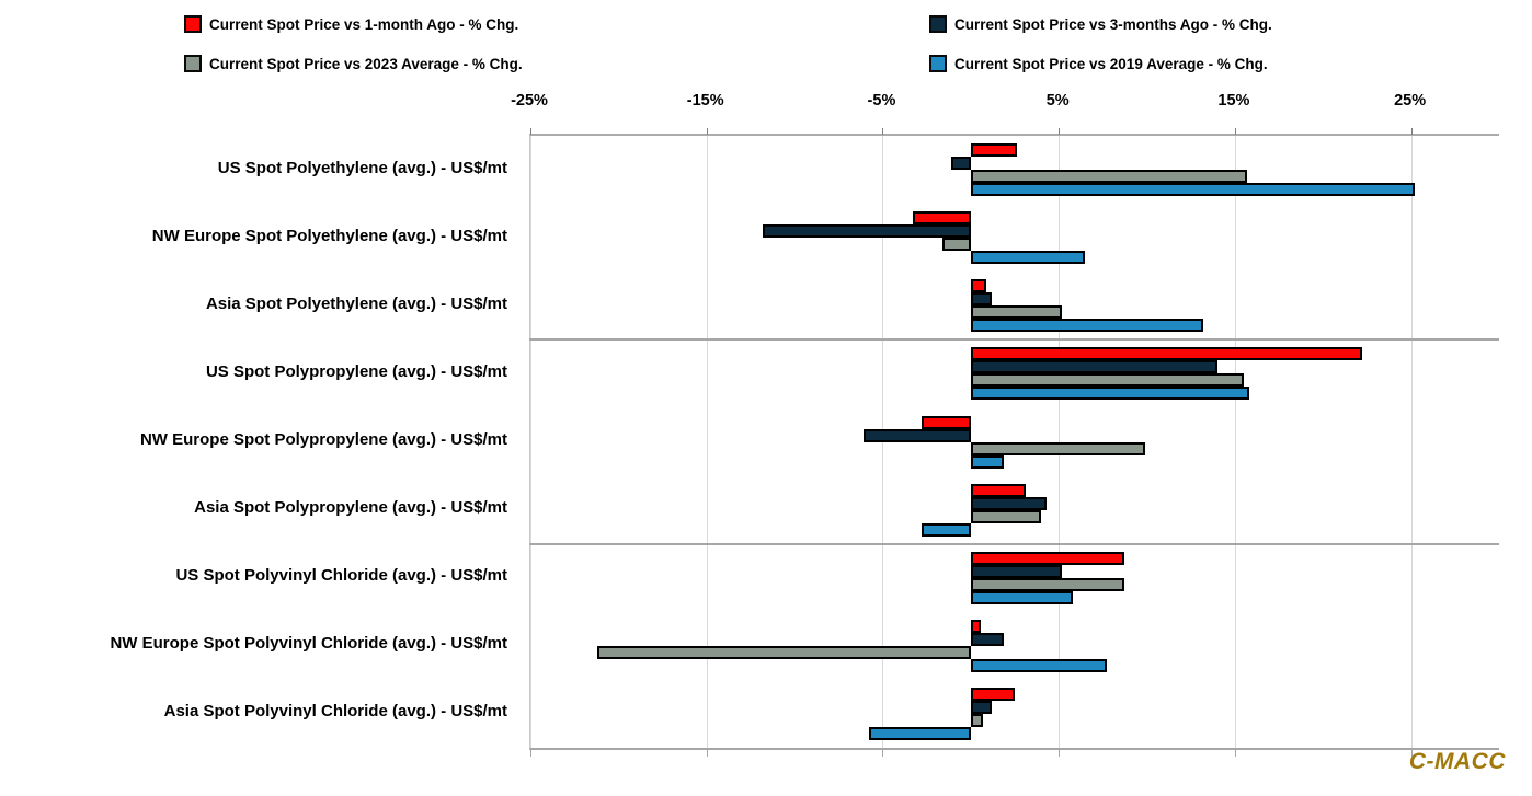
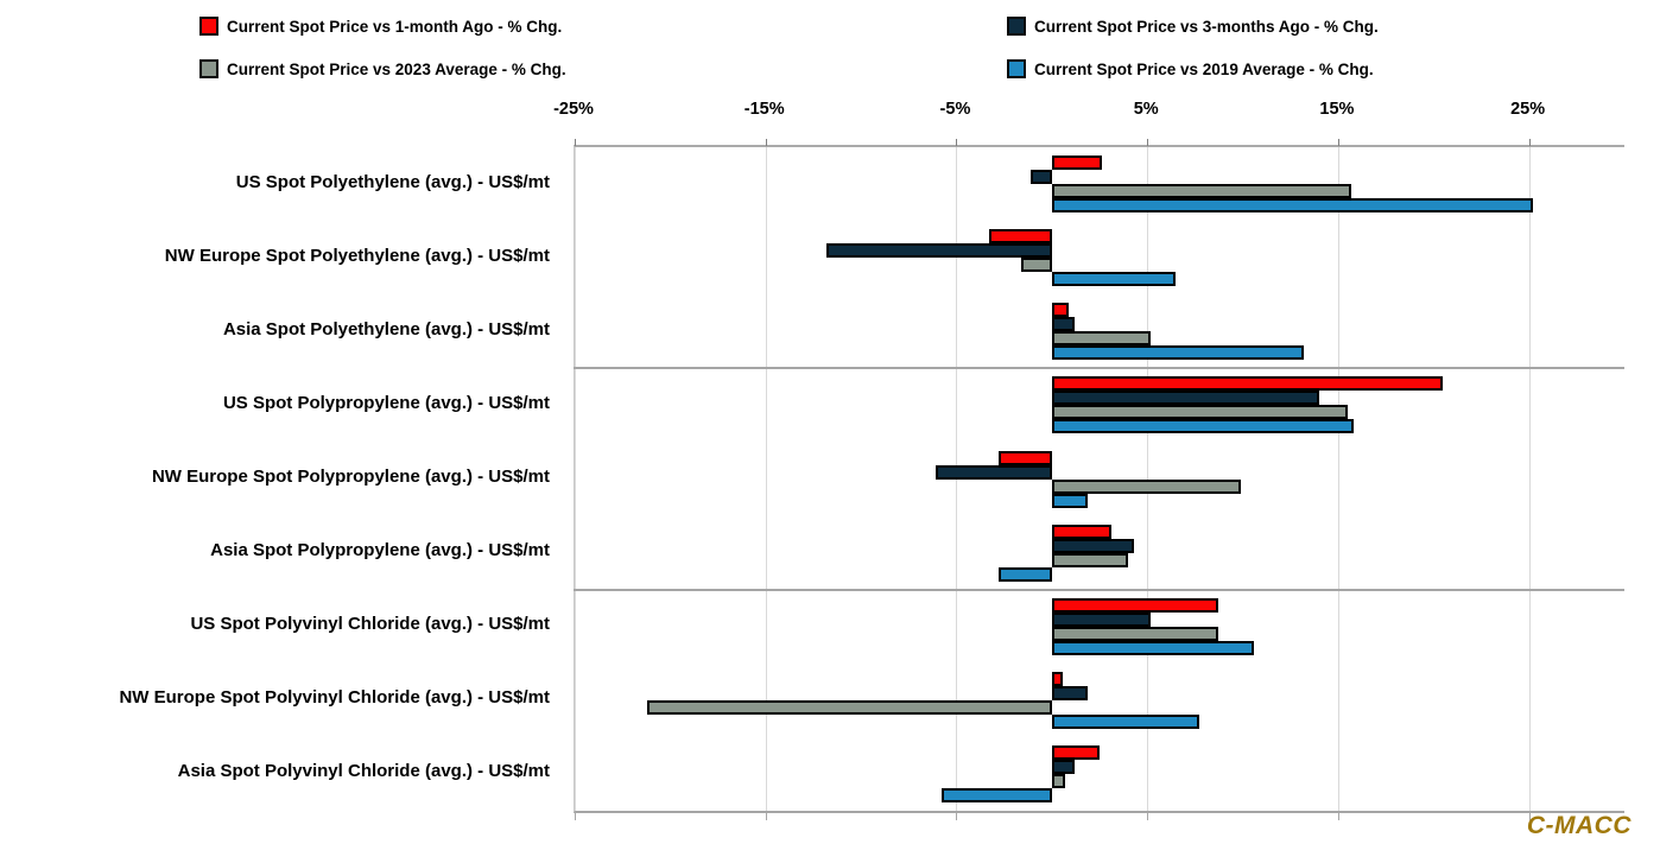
Current Spot Price vs 1-month Ago - % Chg./US Spot Polypropylene (avg.) - US$/mt: 22.2% -> 20.5%
Current Spot Price vs 2019 Average - % Chg./US Spot Polyvinyl Chloride (avg.) - US$/mt: 5.8% -> 10.6%
